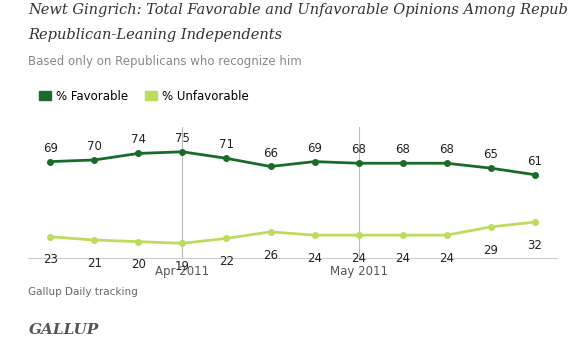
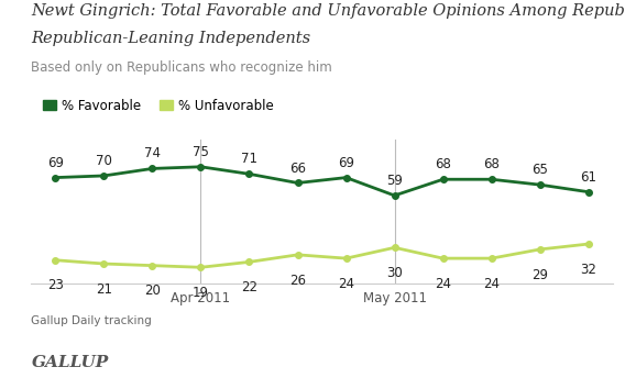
% Favorable/May 2011: 68 -> 59
% Unfavorable/May 2011: 24 -> 30
